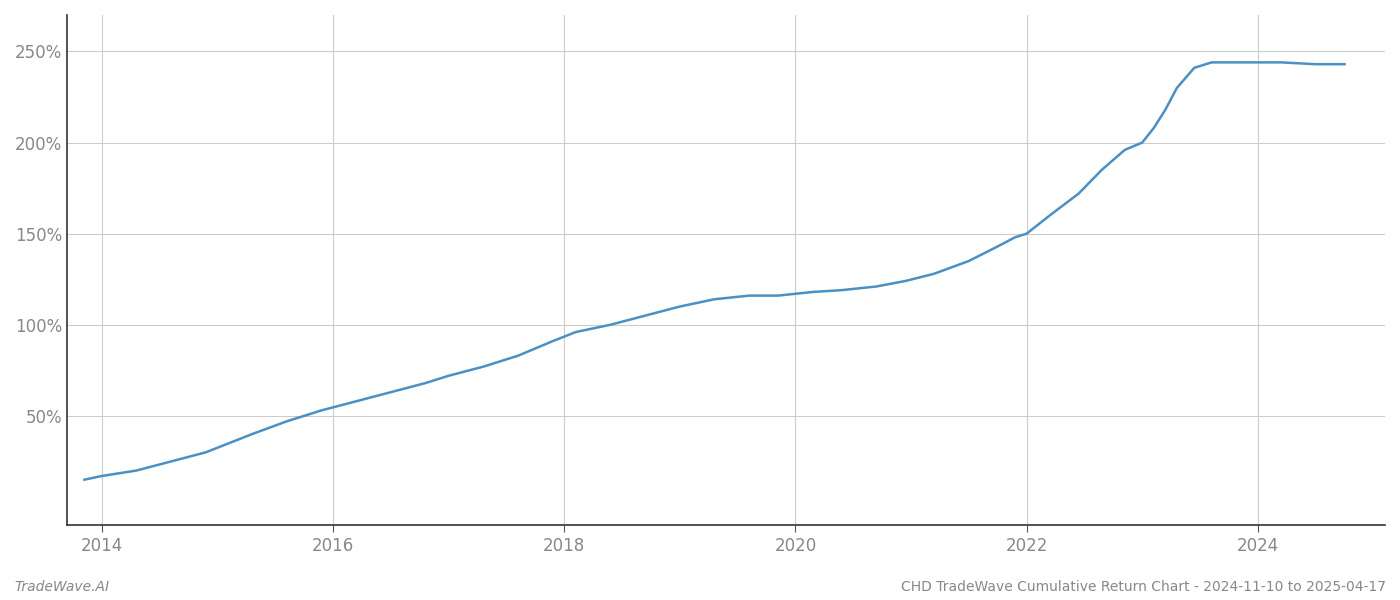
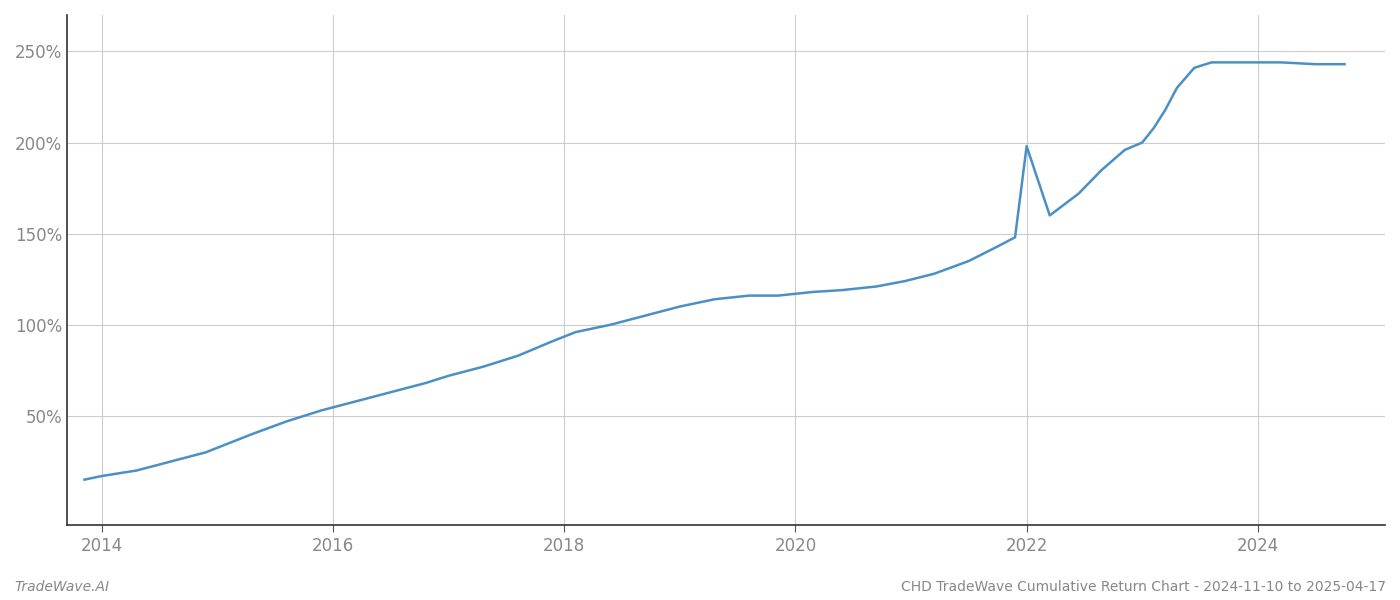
2022: 150% -> 198%
